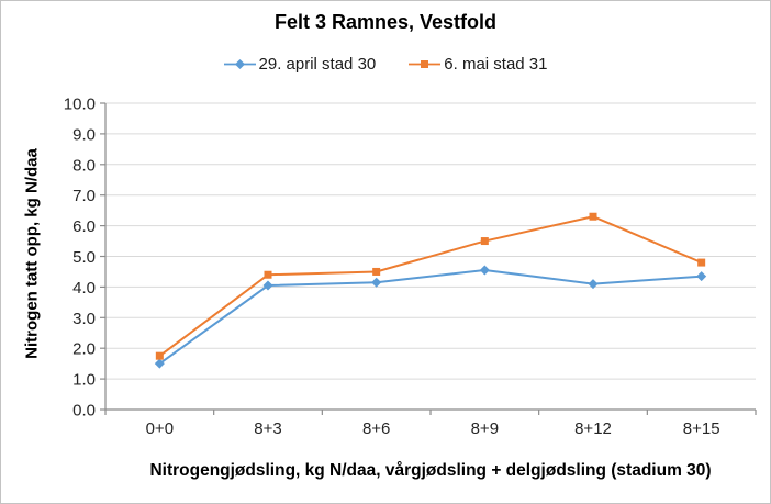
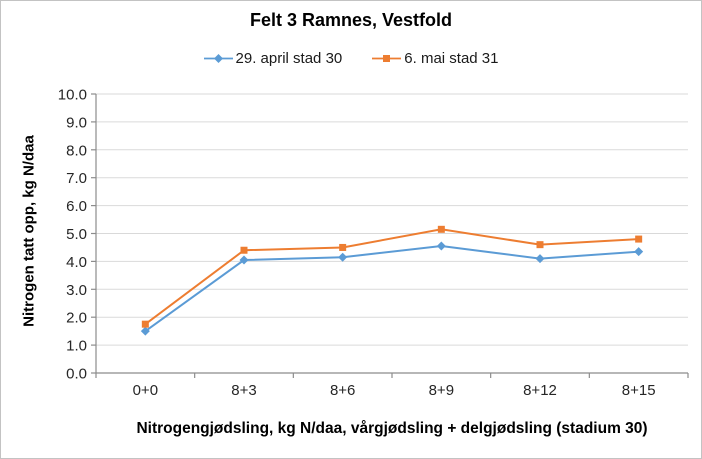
6. mai stad 31/8+9: 5.5 -> 5.2
6. mai stad 31/8+12: 6.3 -> 4.6
